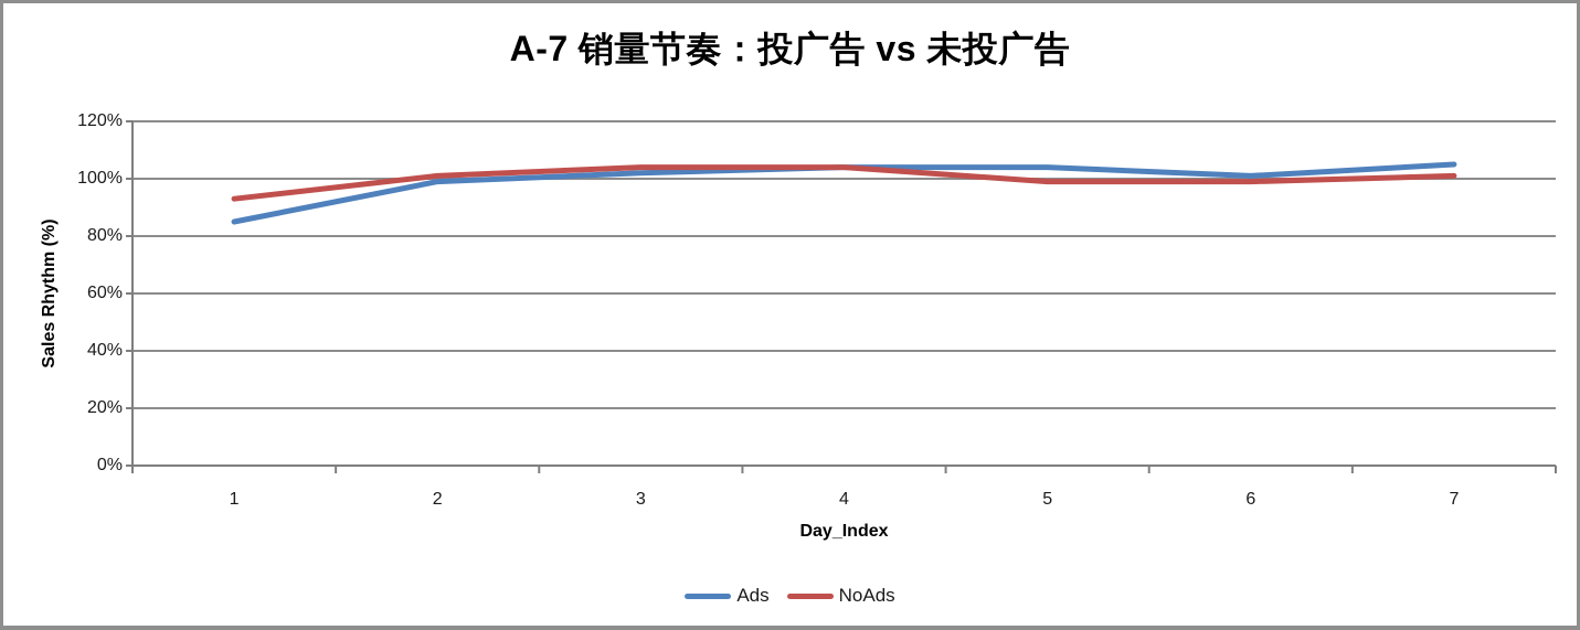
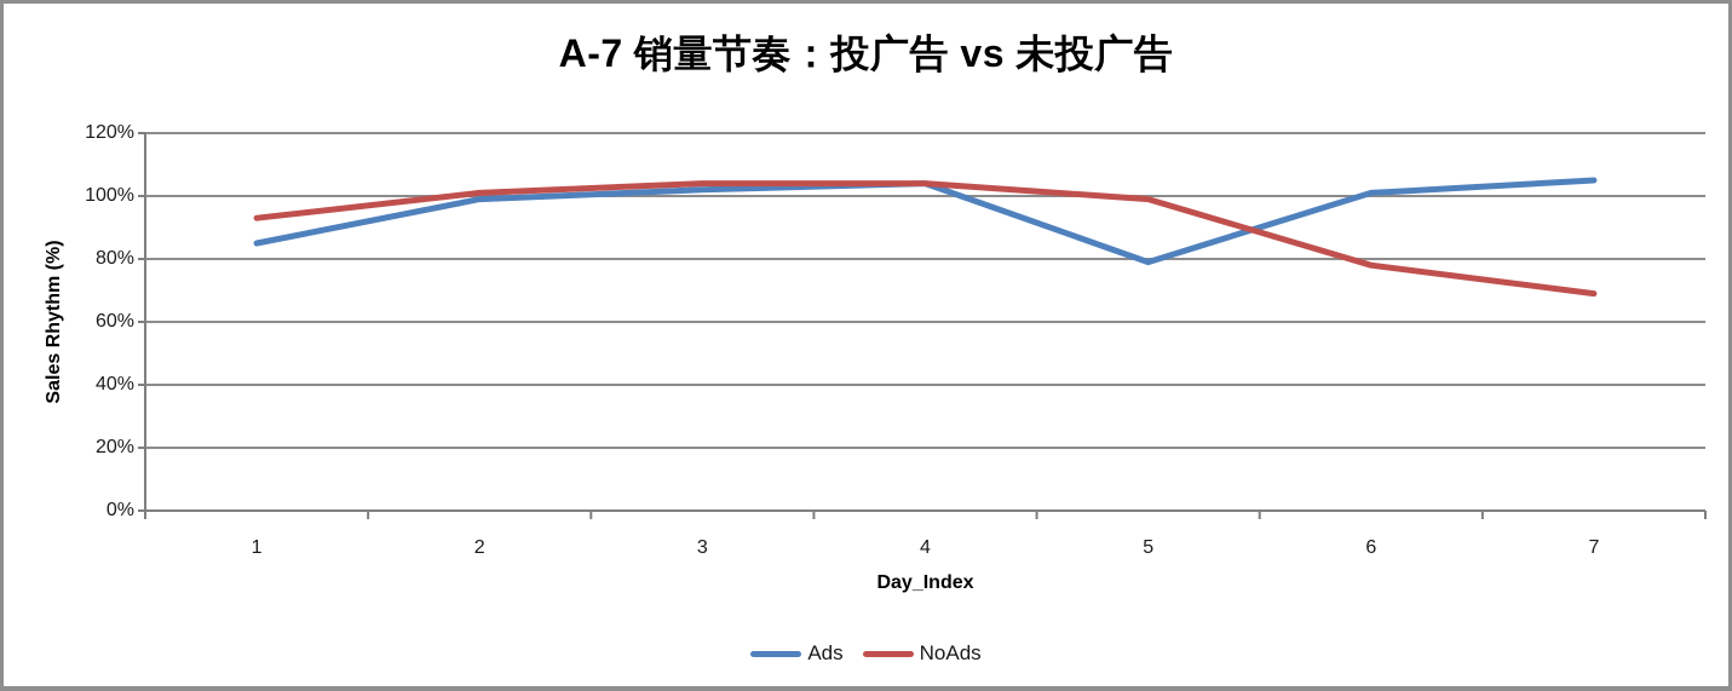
Ads/5: 104% -> 79%
NoAds/6: 99% -> 78%
NoAds/7: 101% -> 69%
